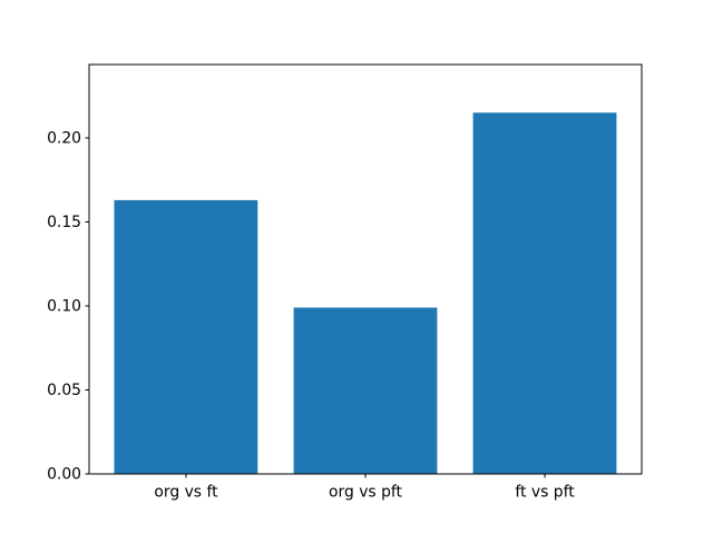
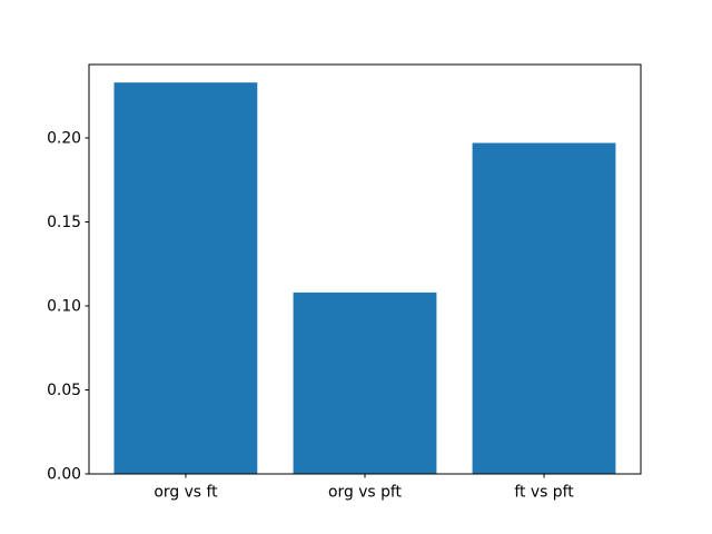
org vs ft: 0.163 -> 0.233
org vs pft: 0.099 -> 0.108
ft vs pft: 0.215 -> 0.197
